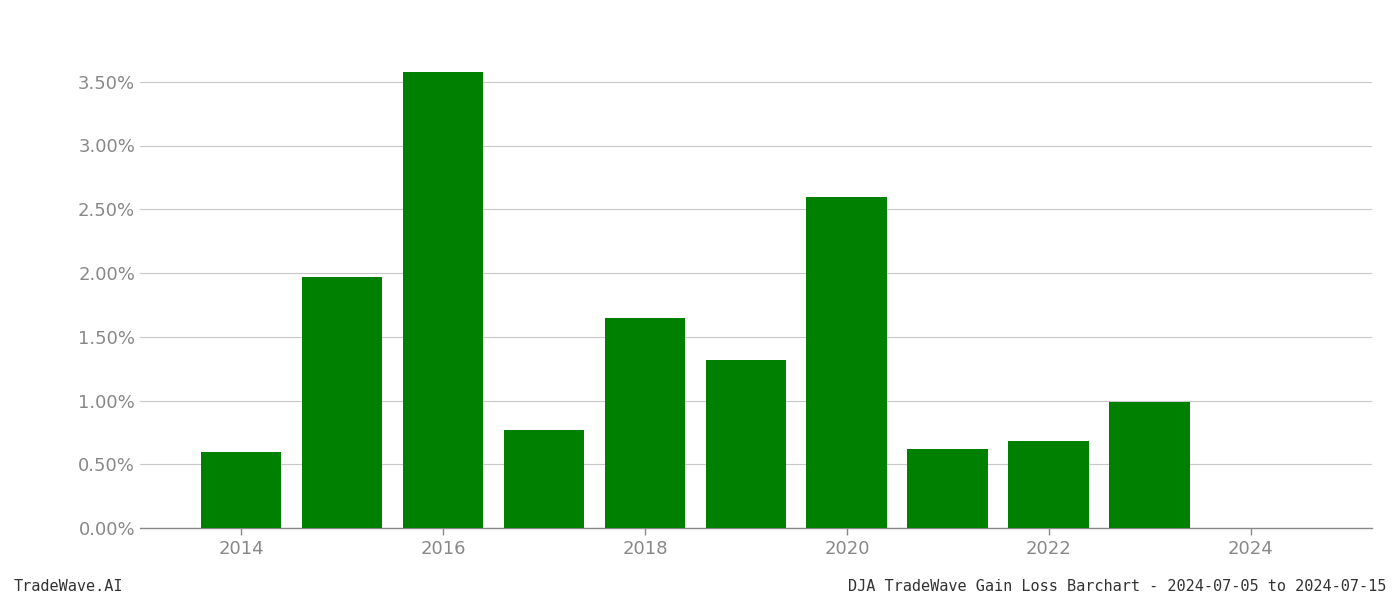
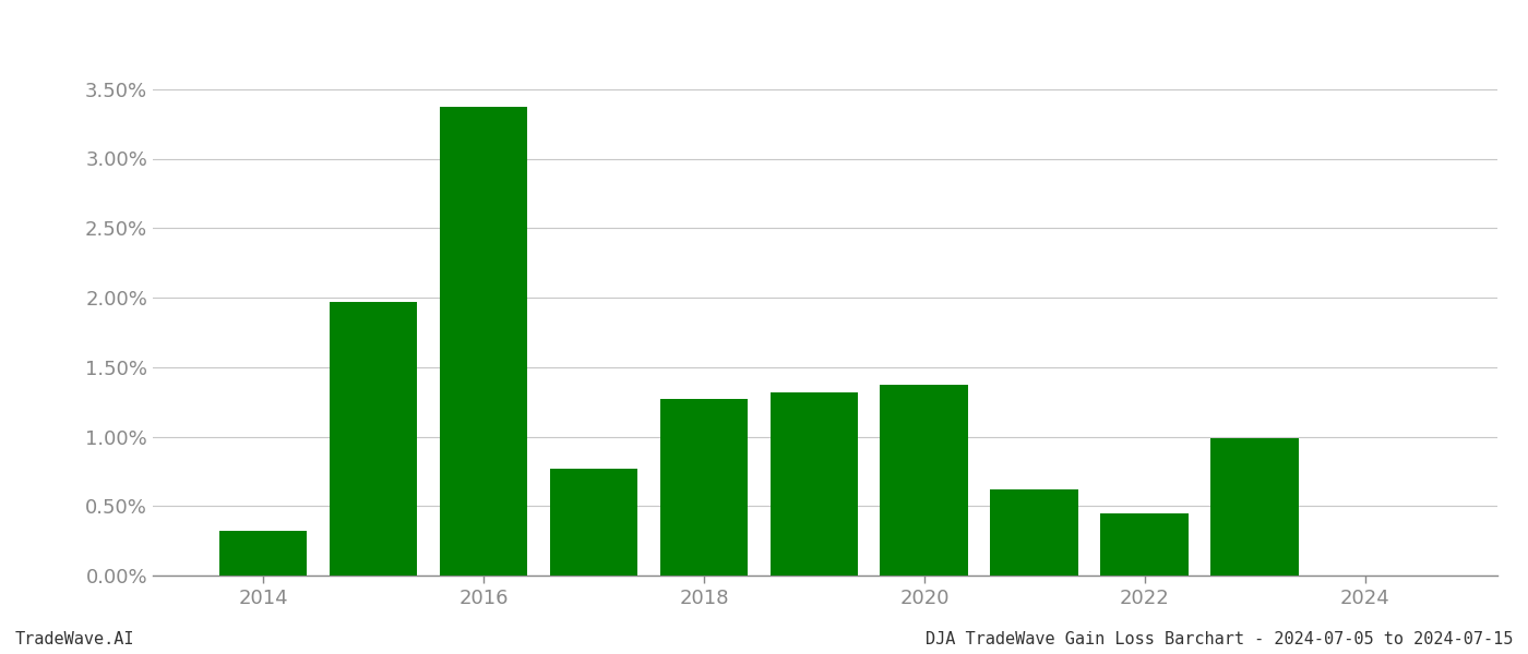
2014: 0.60% -> 0.32%
2016: 3.58% -> 3.37%
2018: 1.65% -> 1.27%
2020: 2.60% -> 1.37%
2022: 0.68% -> 0.45%
